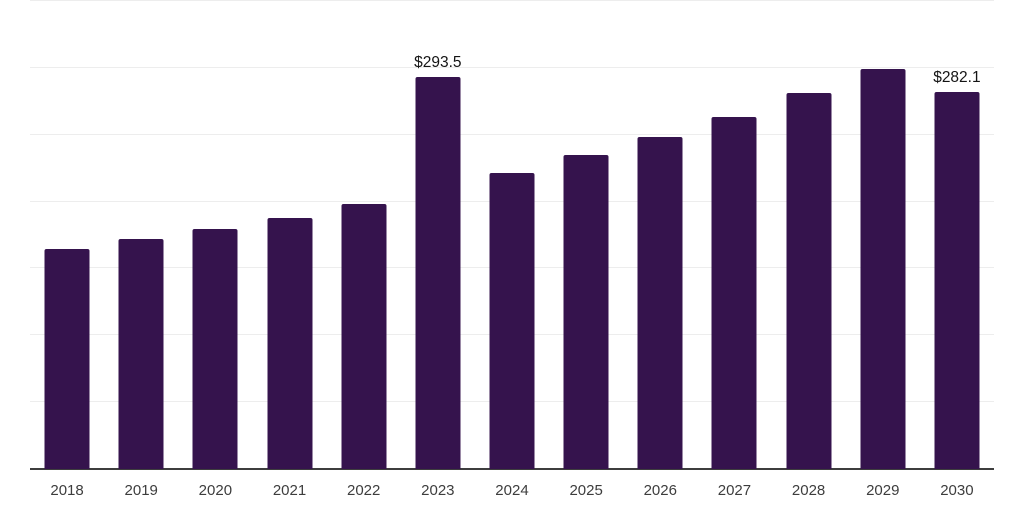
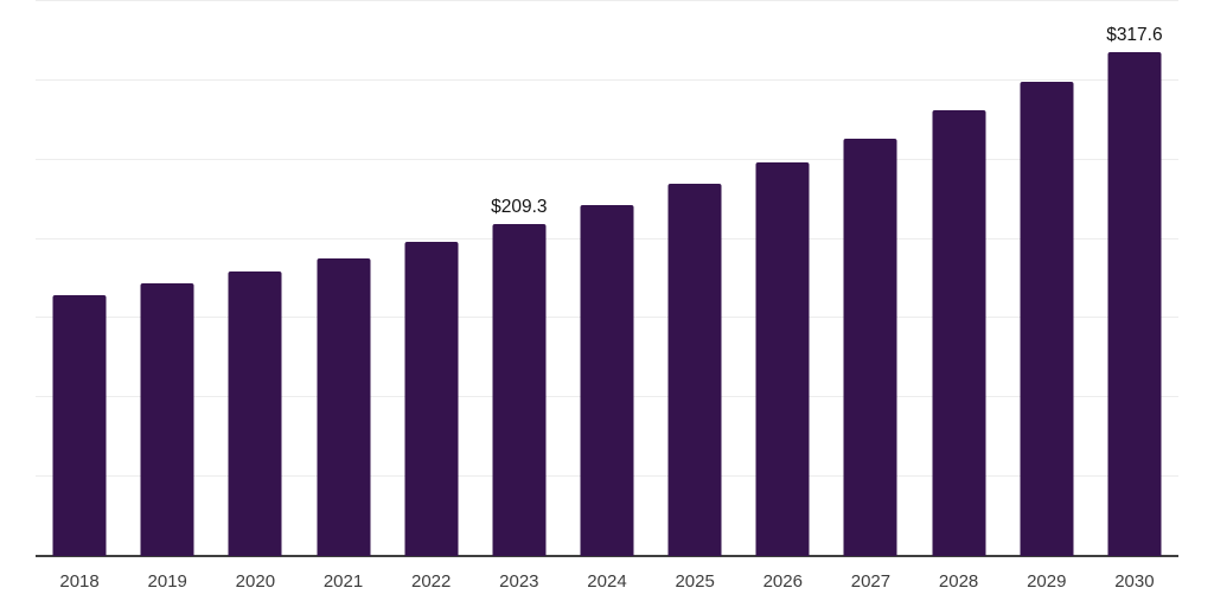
2023: $293.5 -> $209.3
2030: $282.1 -> $317.6
